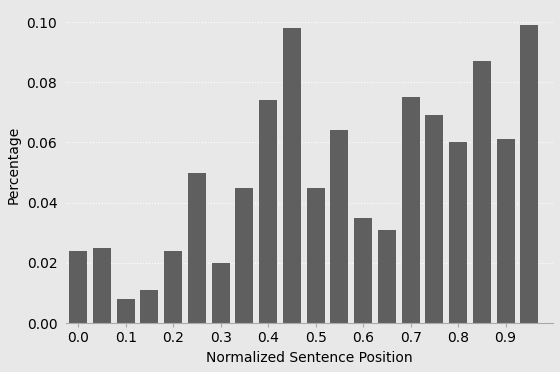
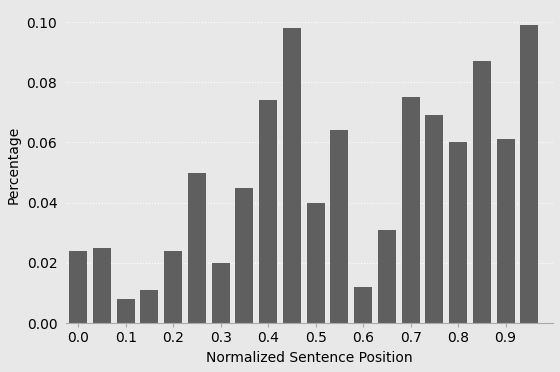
0.5: 0.045 -> 0.040
0.6: 0.035 -> 0.012
